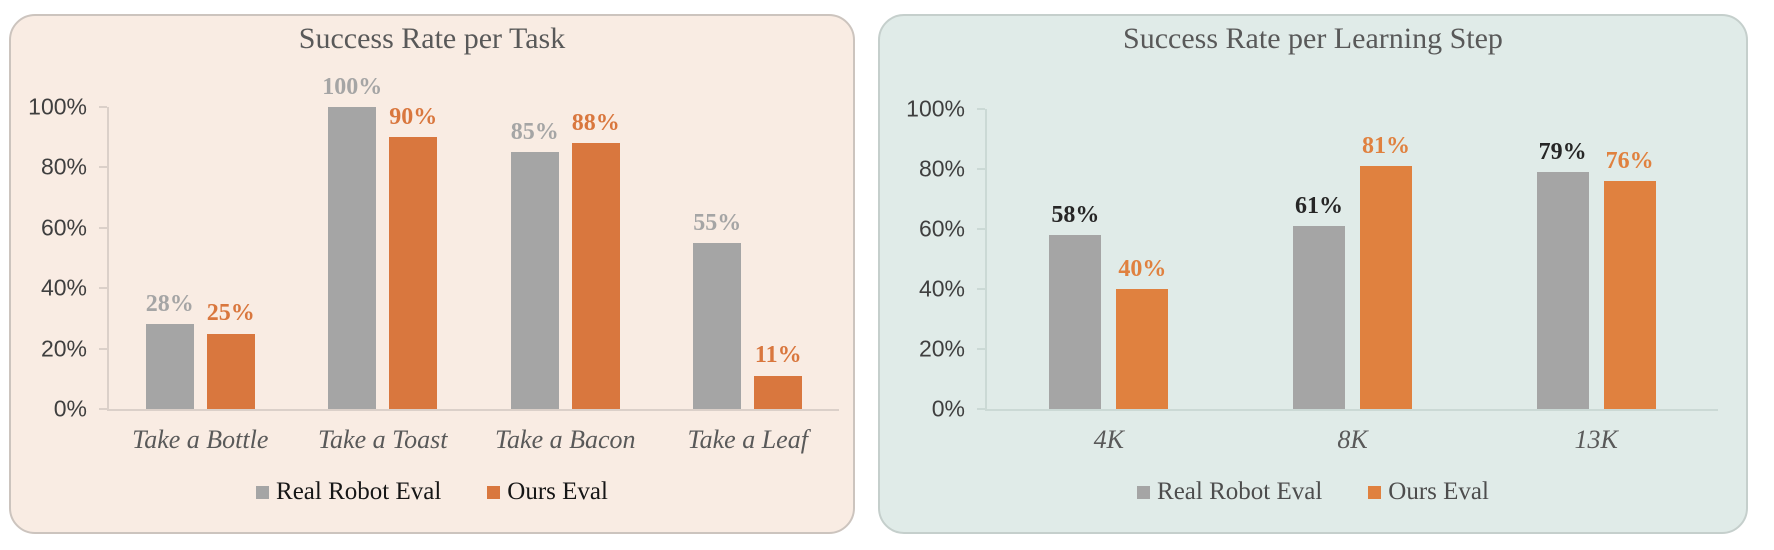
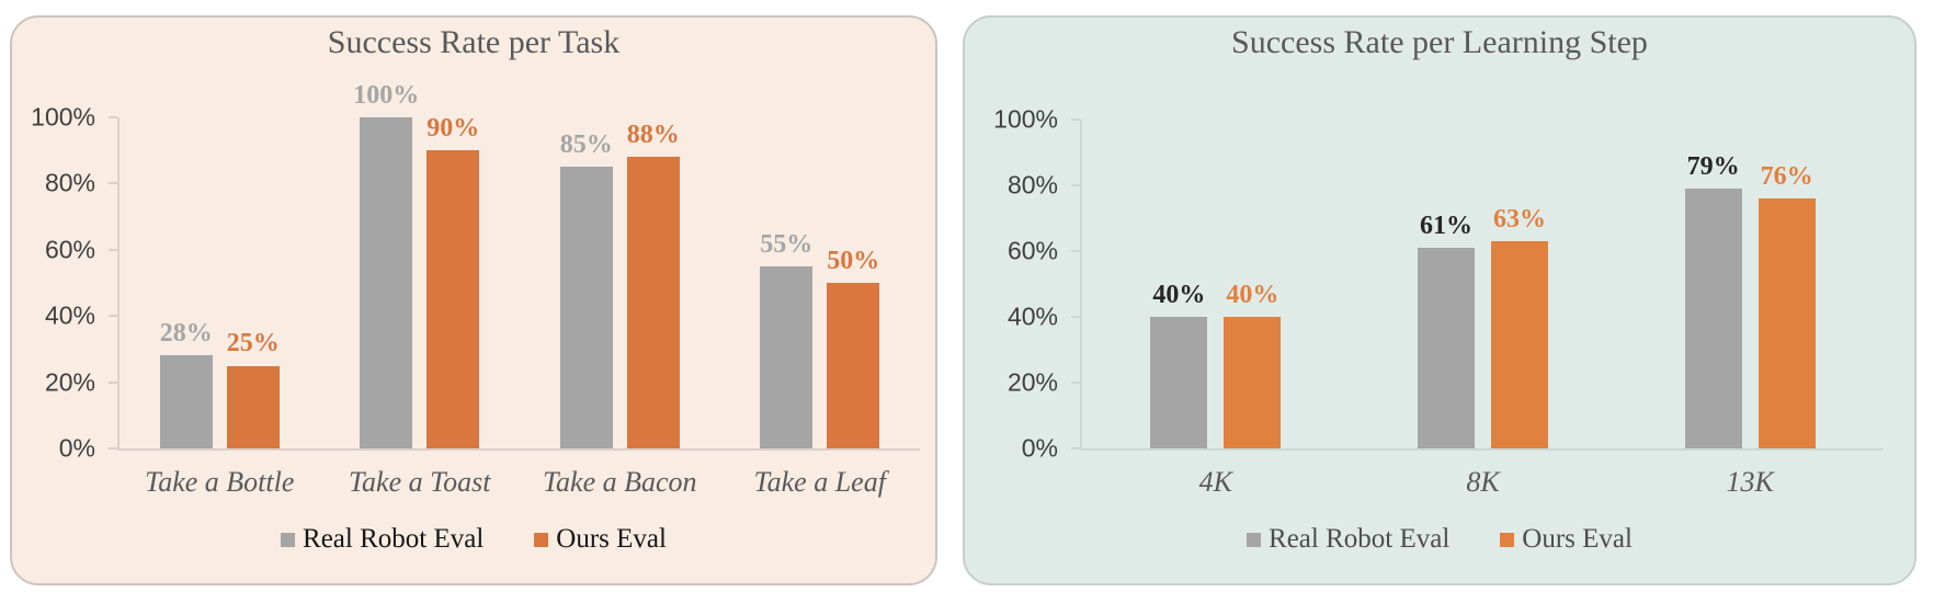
Success Rate per Task/Ours Eval/Take a Leaf: 11% -> 50%
Success Rate per Learning Step/Real Robot Eval/4K: 58% -> 40%
Success Rate per Learning Step/Ours Eval/8K: 81% -> 63%
